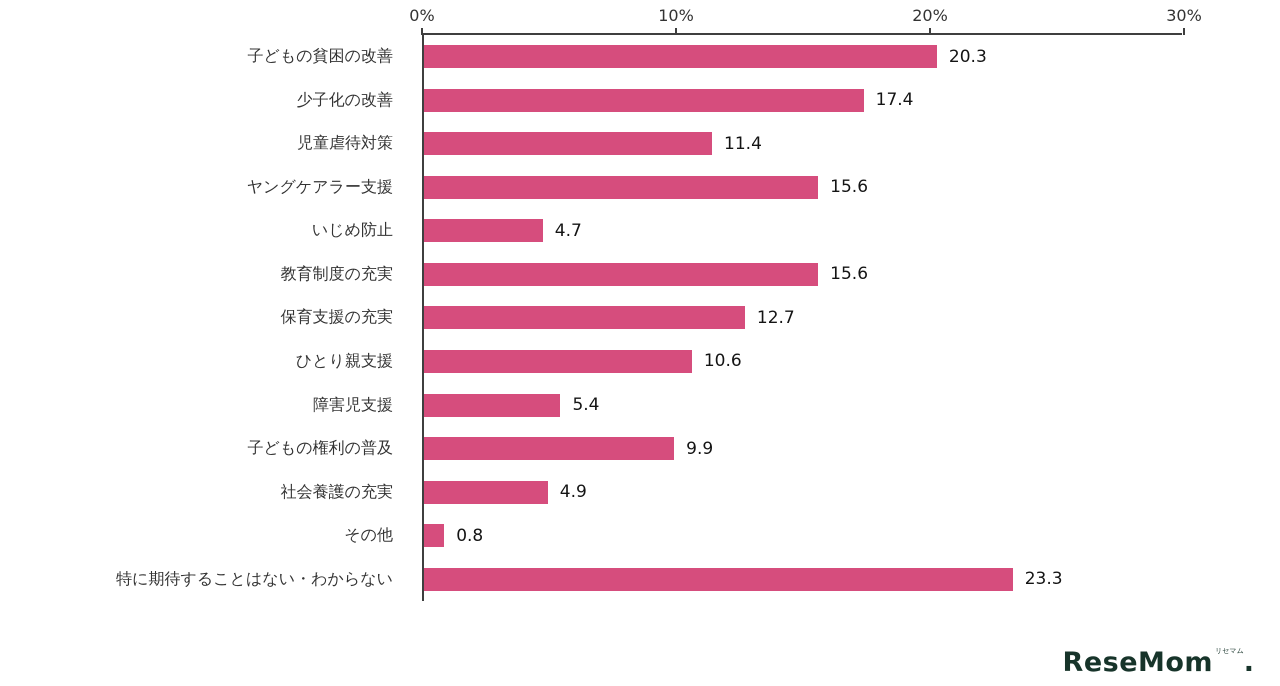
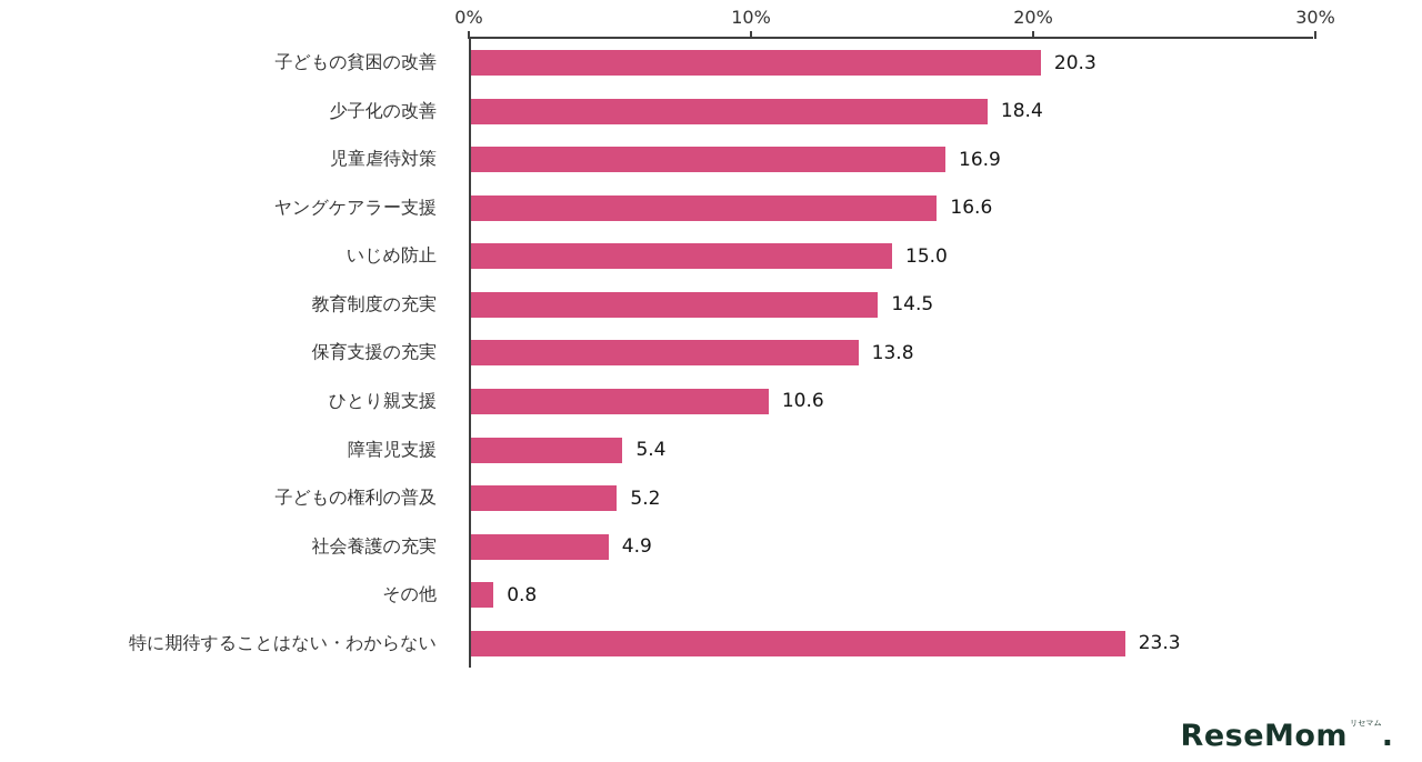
少子化の改善: 17.4 -> 18.4
児童虐待対策: 11.4 -> 16.9
ヤングケアラー支援: 15.6 -> 16.6
いじめ防止: 4.7 -> 15.0
教育制度の充実: 15.6 -> 14.5
保育支援の充実: 12.7 -> 13.8
子どもの権利の普及: 9.9 -> 5.2
